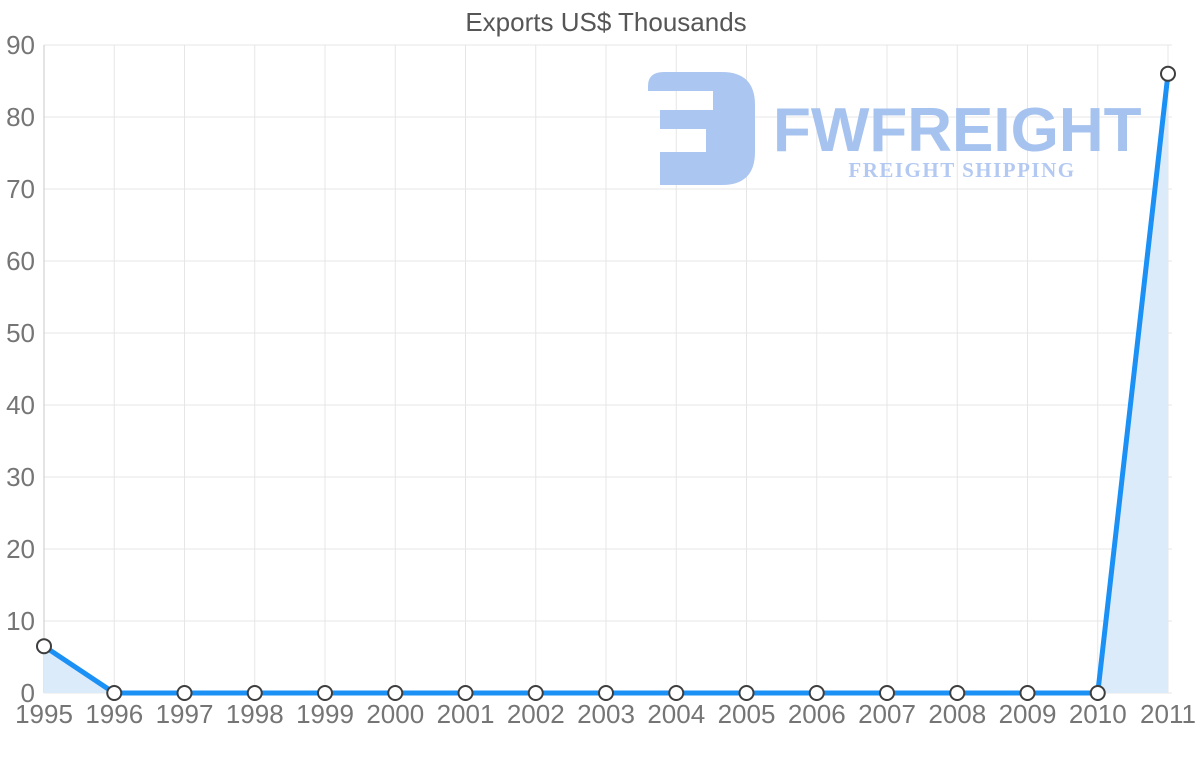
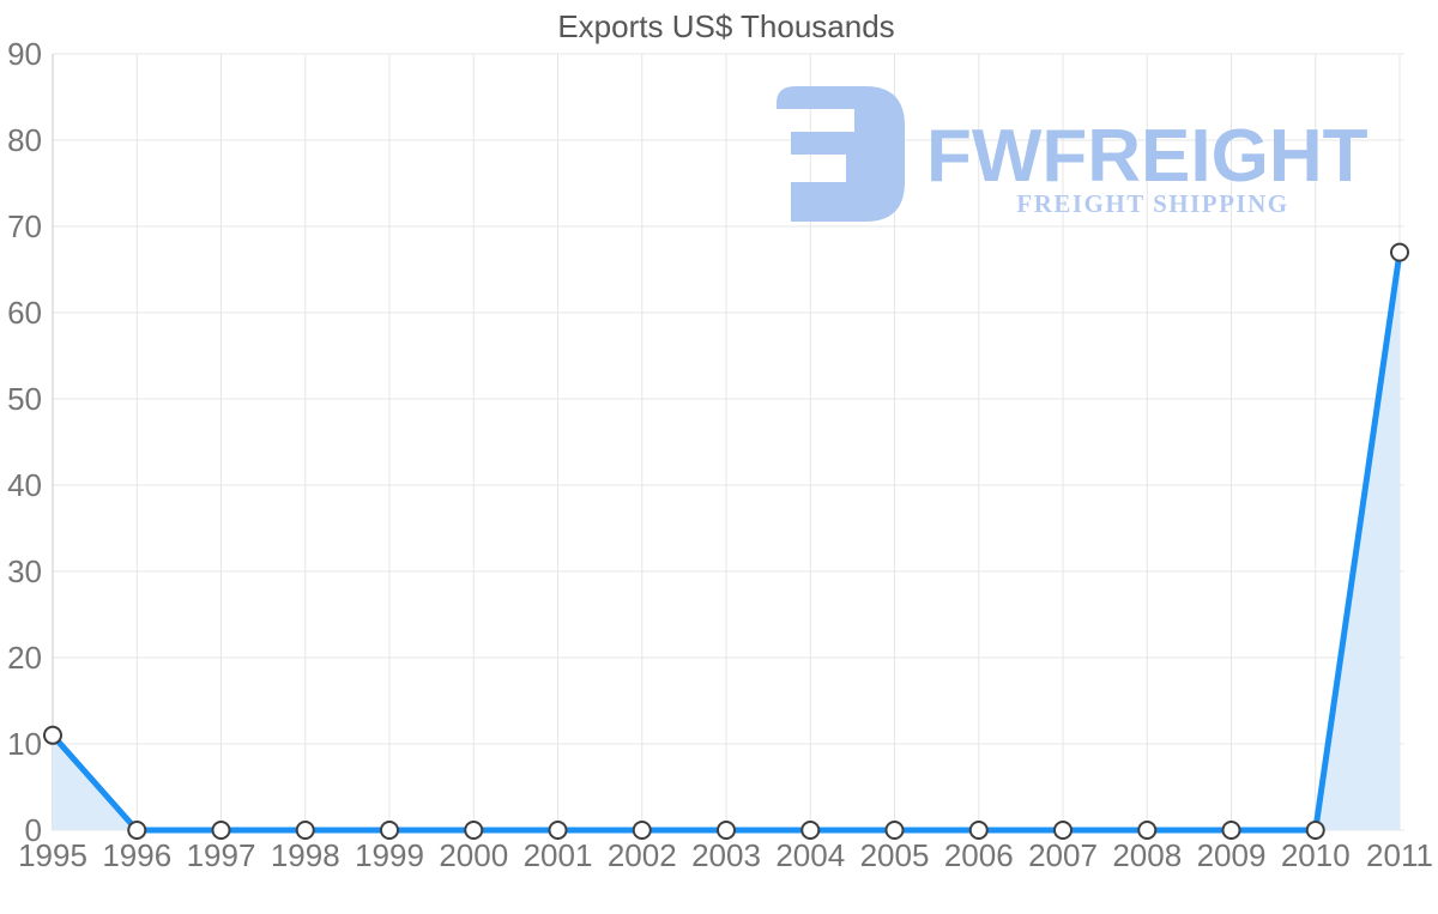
1995: 6 -> 11
2011: 86 -> 67
